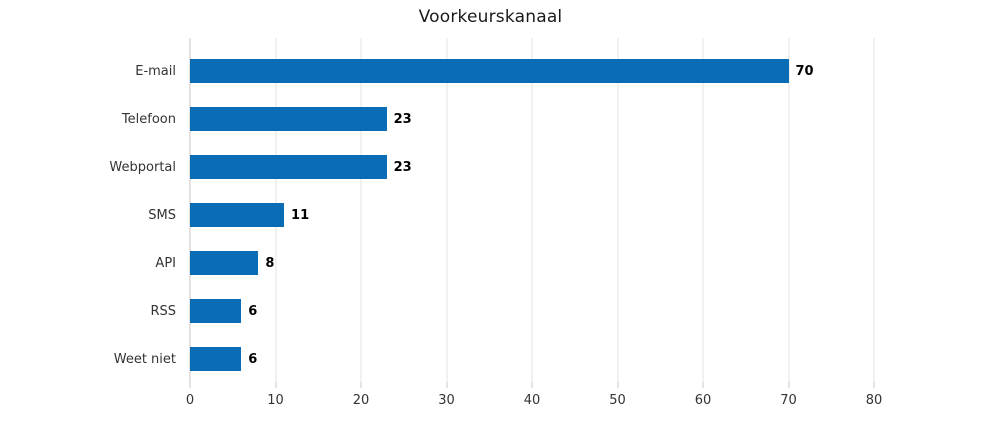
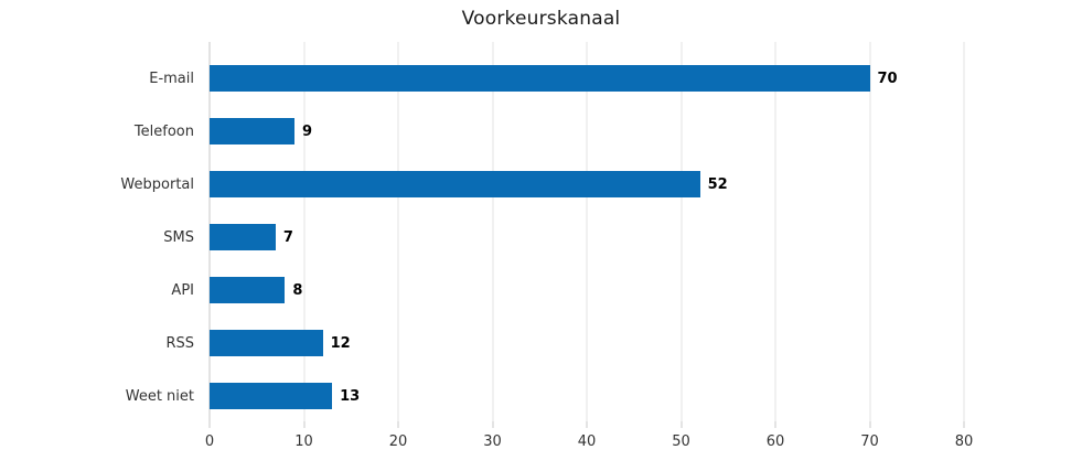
Telefoon: 23 -> 9
Webportal: 23 -> 52
SMS: 11 -> 7
RSS: 6 -> 12
Weet niet: 6 -> 13
